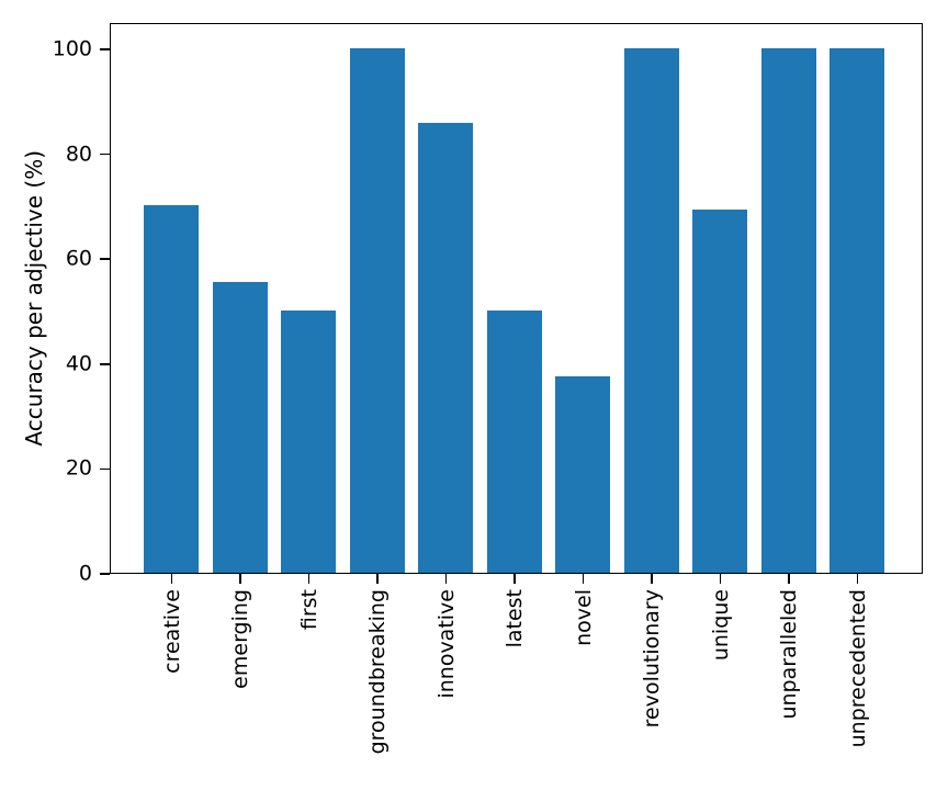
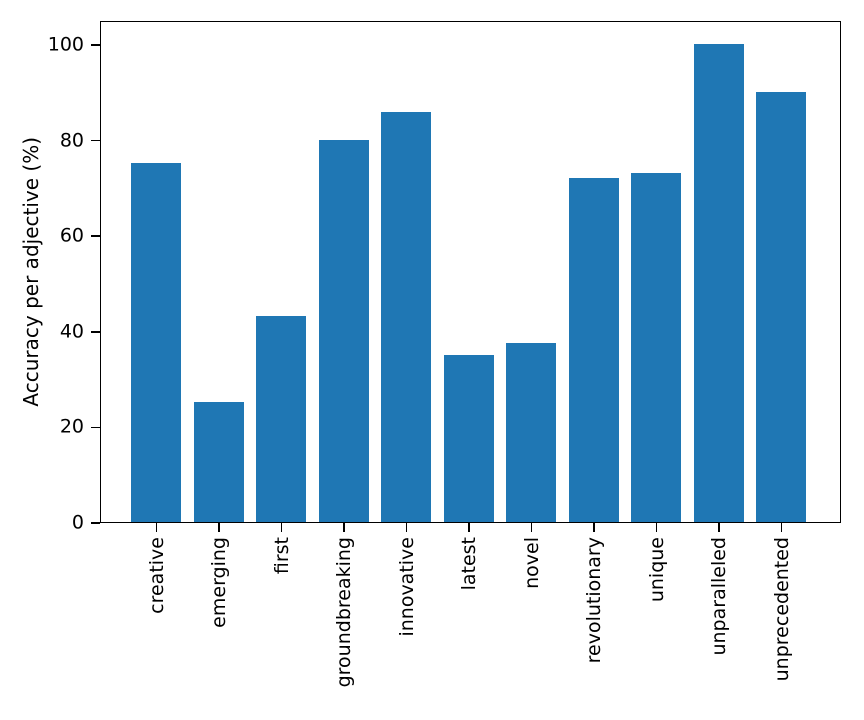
creative: 70 -> 75
emerging: 56 -> 25
first: 50 -> 43
groundbreaking: 100 -> 80
latest: 50 -> 35
revolutionary: 100 -> 72
unique: 69 -> 73
unprecedented: 100 -> 90
